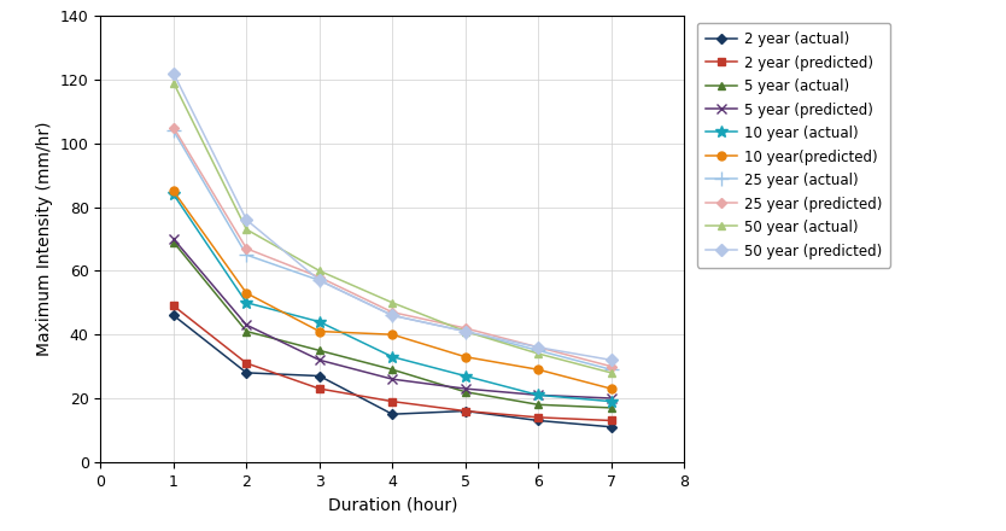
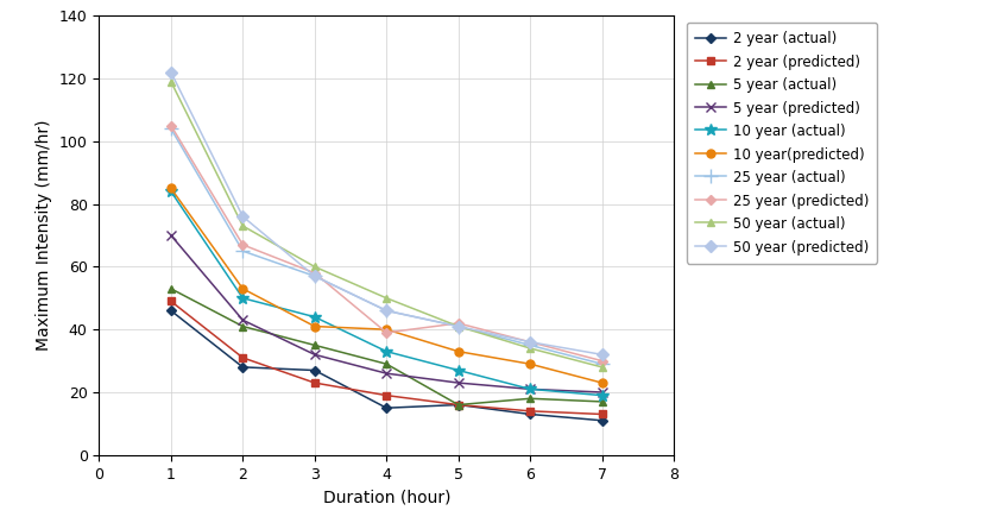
5 year (actual)/1: 69 -> 53
25 year (predicted)/4: 47 -> 39
5 year (actual)/5: 22 -> 16
